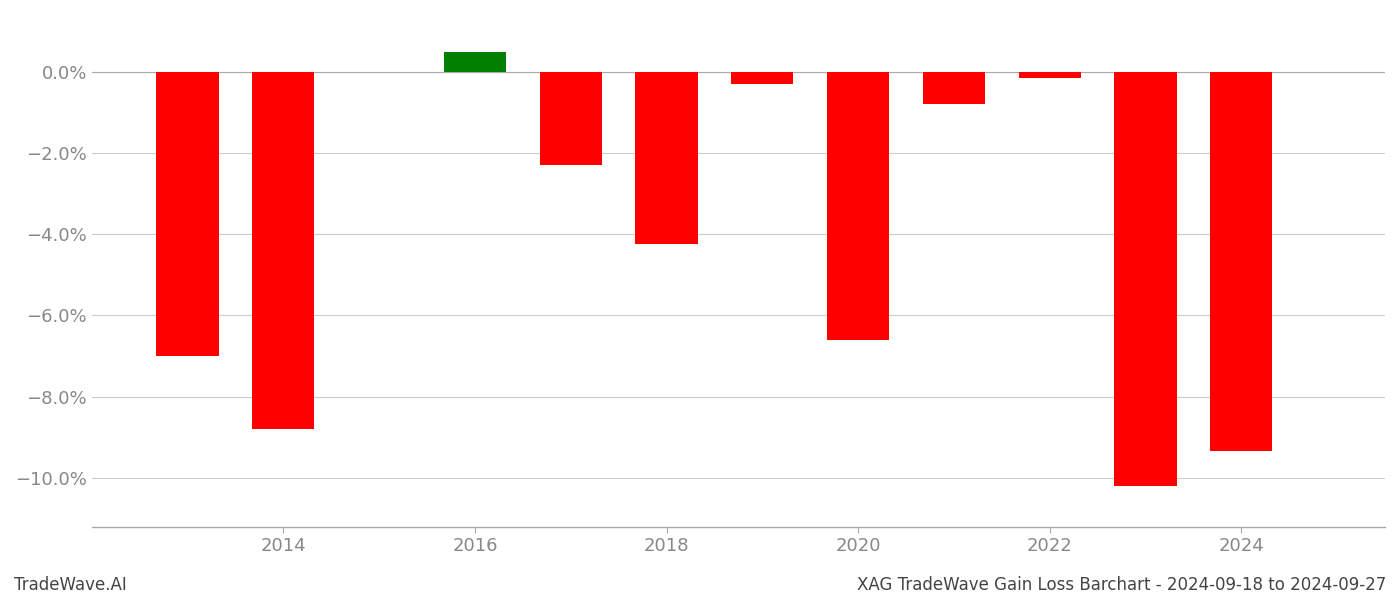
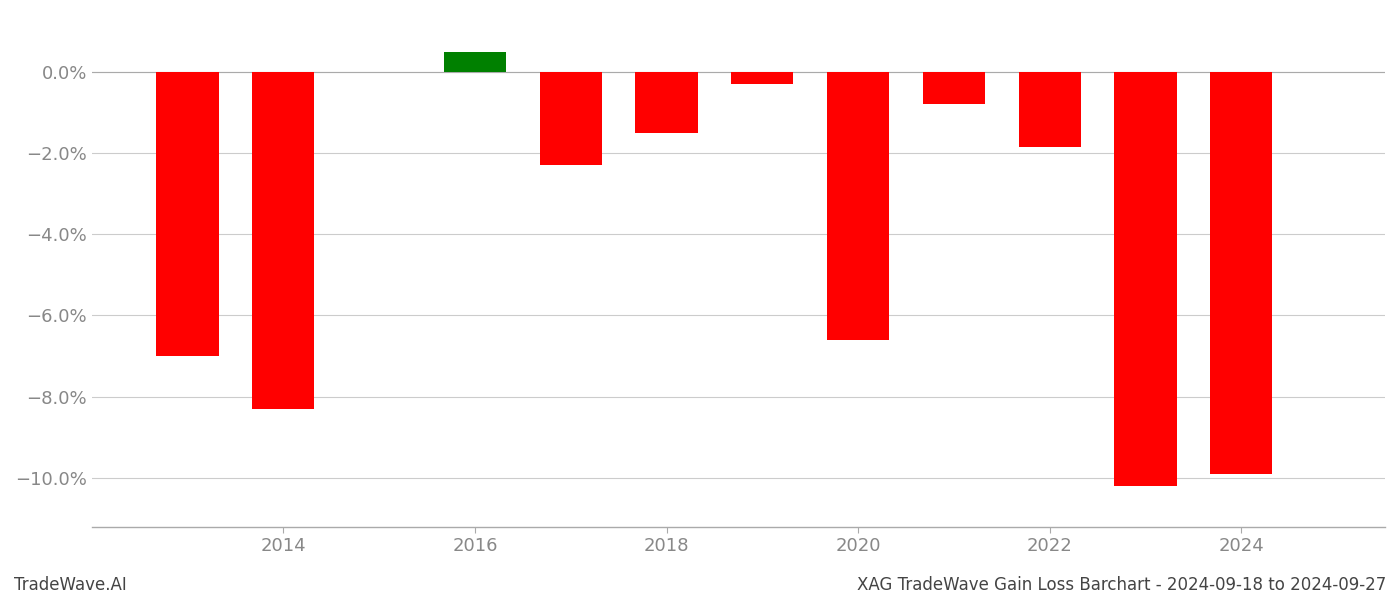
2014: -8.80% -> -8.30%
2018: -4.25% -> -1.50%
2022: -0.15% -> -1.85%
2024: -9.35% -> -9.90%
